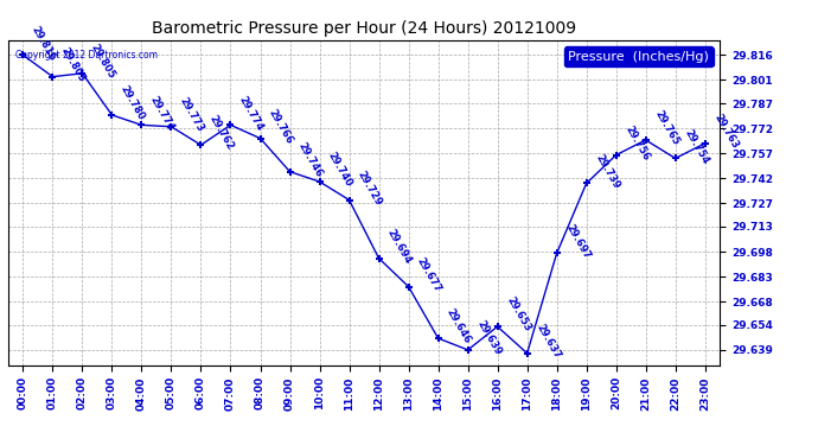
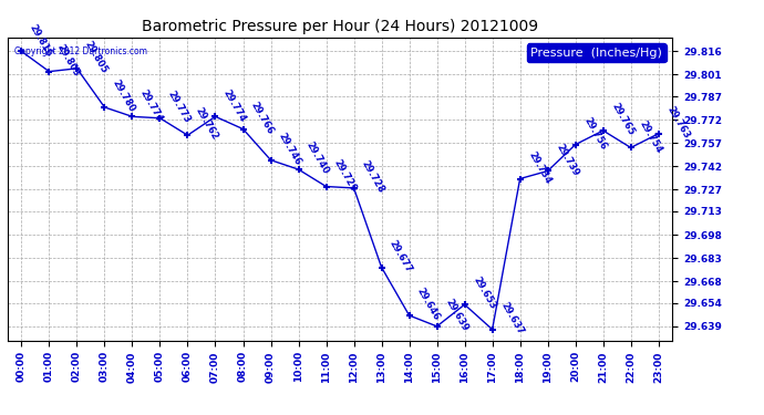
12:00: 29.694 -> 29.728
18:00: 29.697 -> 29.734
